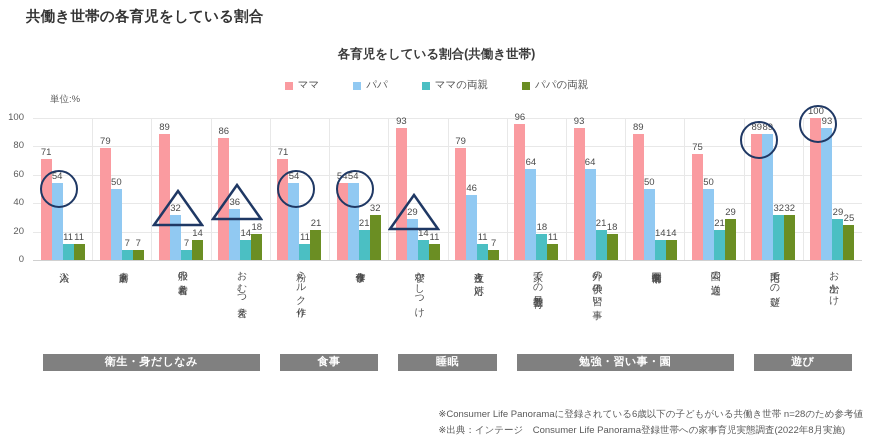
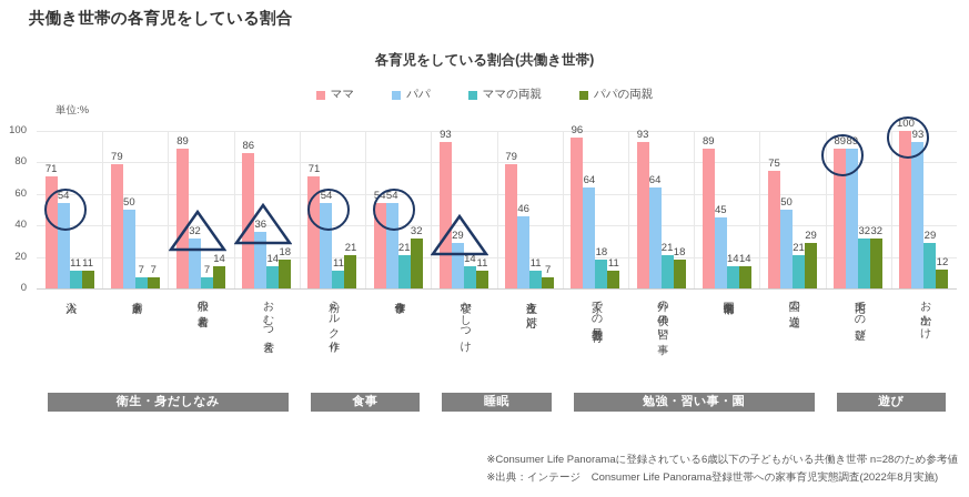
パパ/登園前準備: 50 -> 45
パパの両親/お出かけ: 25 -> 12
